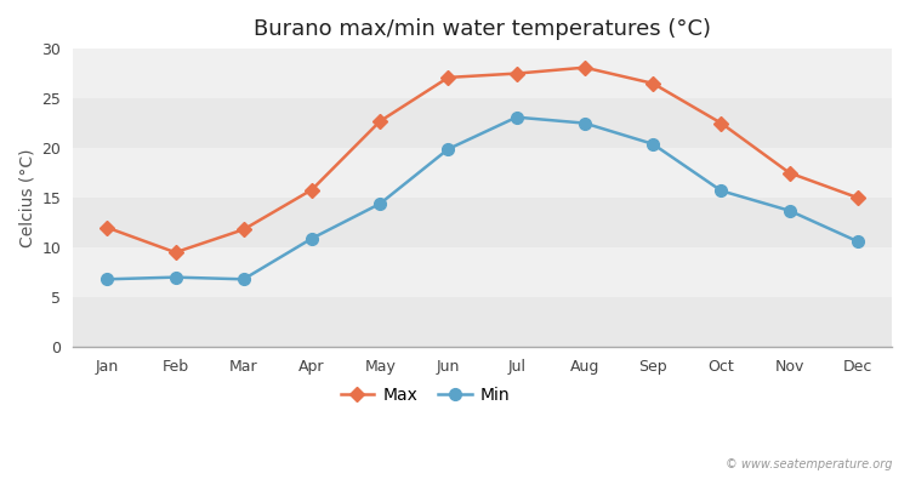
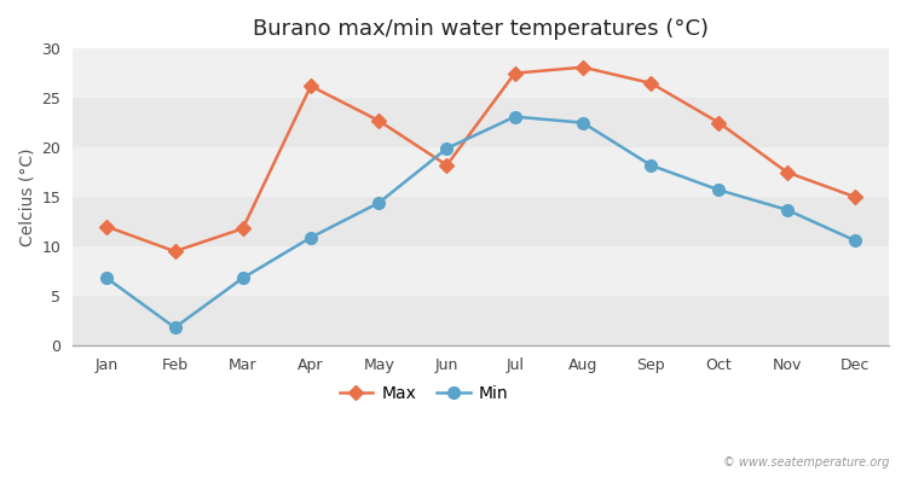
Min/Feb: 7.0 -> 1.8
Max/Apr: 15.8 -> 26.2
Max/Jun: 27.1 -> 18.2
Min/Sep: 20.4 -> 18.2
